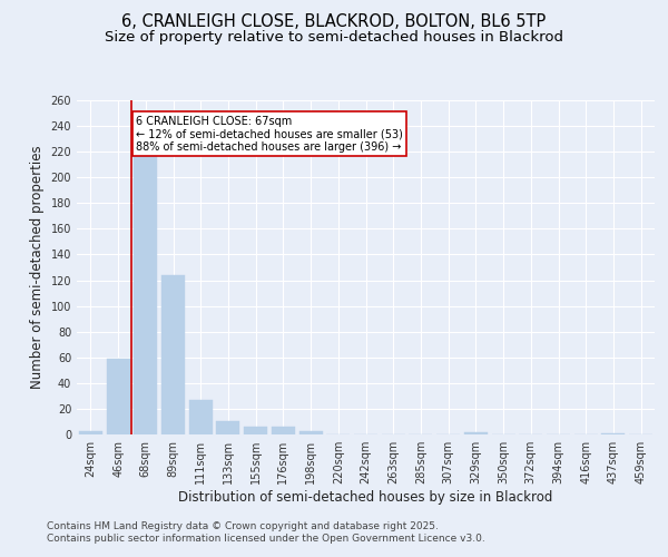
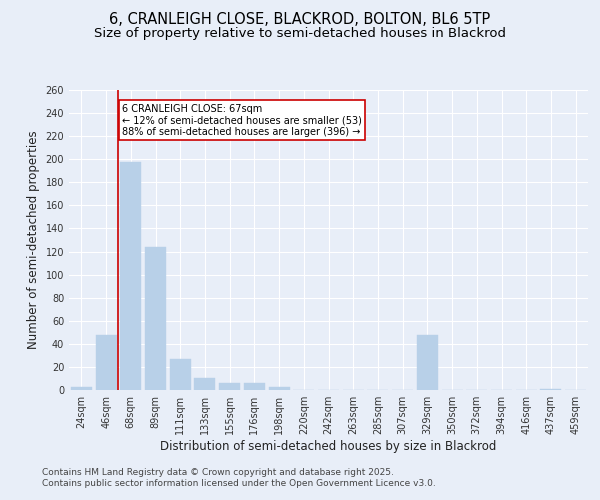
46sqm: 59 -> 48
68sqm: 217 -> 198
329sqm: 2 -> 48
